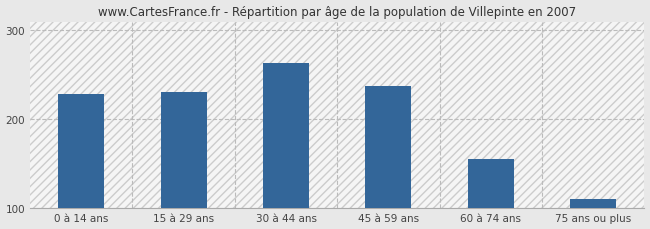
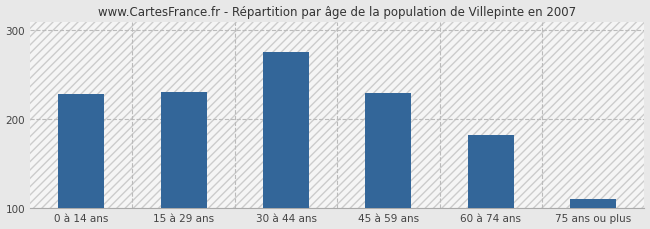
30 à 44 ans: 263 -> 276
45 à 59 ans: 237 -> 230
60 à 74 ans: 155 -> 182
